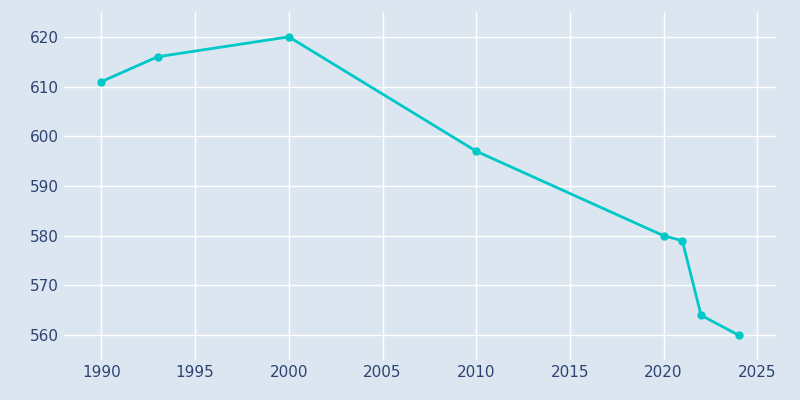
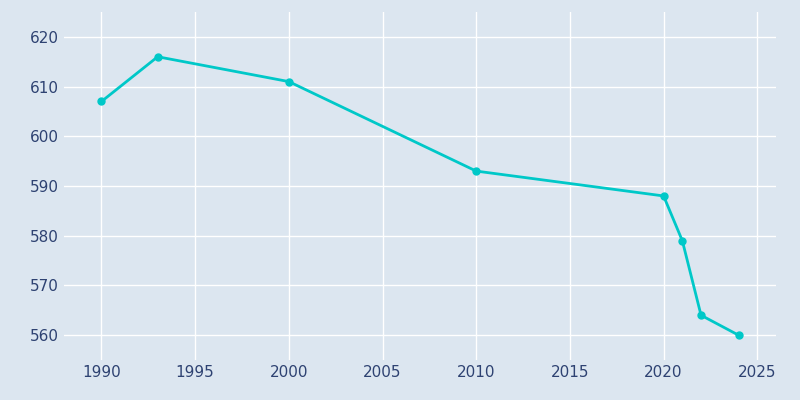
1990: 611 -> 607
2000: 620 -> 611
2010: 597 -> 593
2020: 580 -> 588
